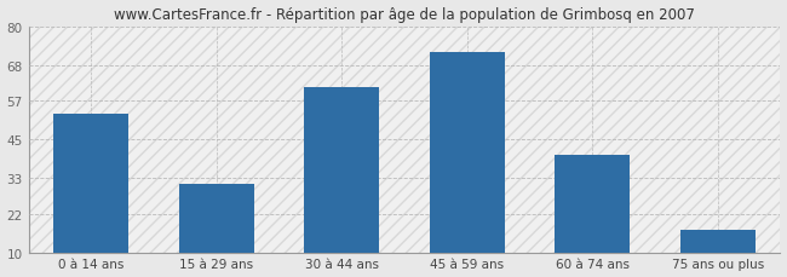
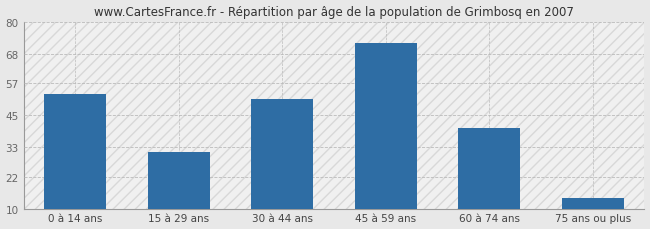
30 à 44 ans: 61 -> 51
75 ans ou plus: 17 -> 14
